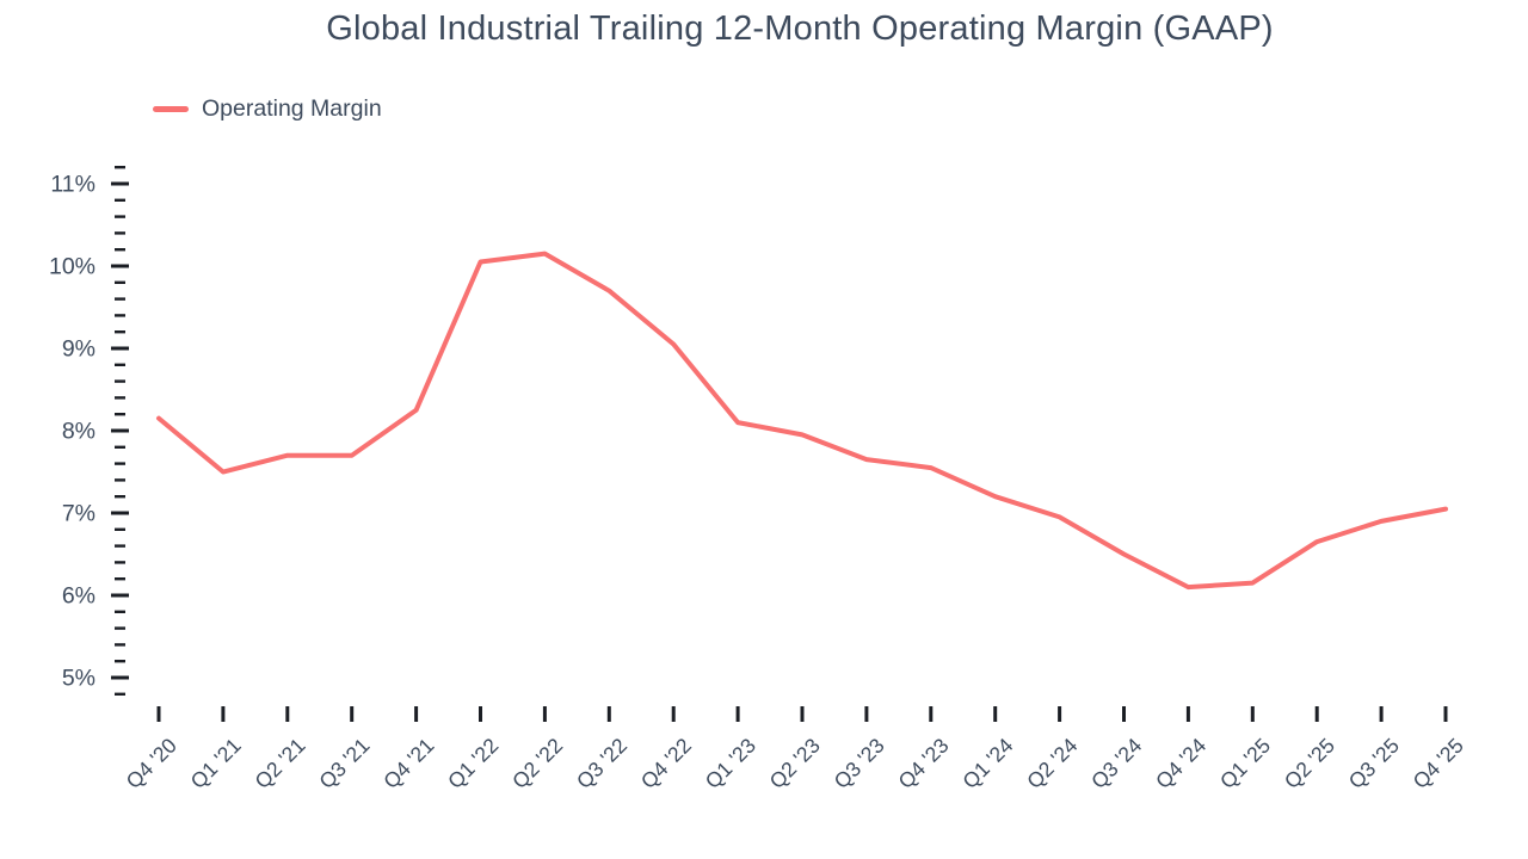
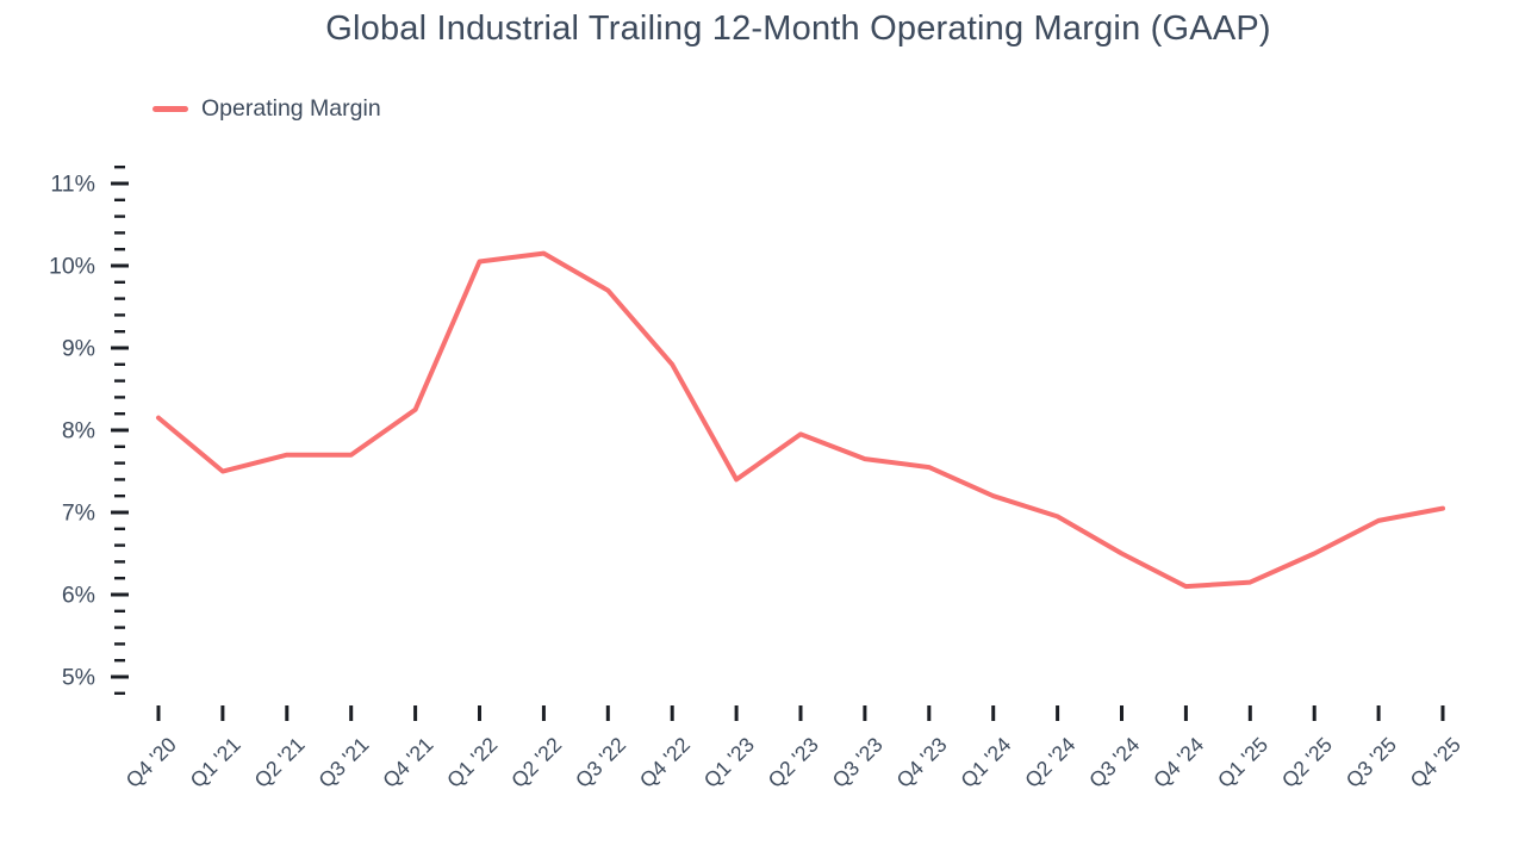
Q4 '22: 9.1% -> 8.8%
Q1 '23: 8.1% -> 7.4%
Q2 '25: 6.7% -> 6.5%
